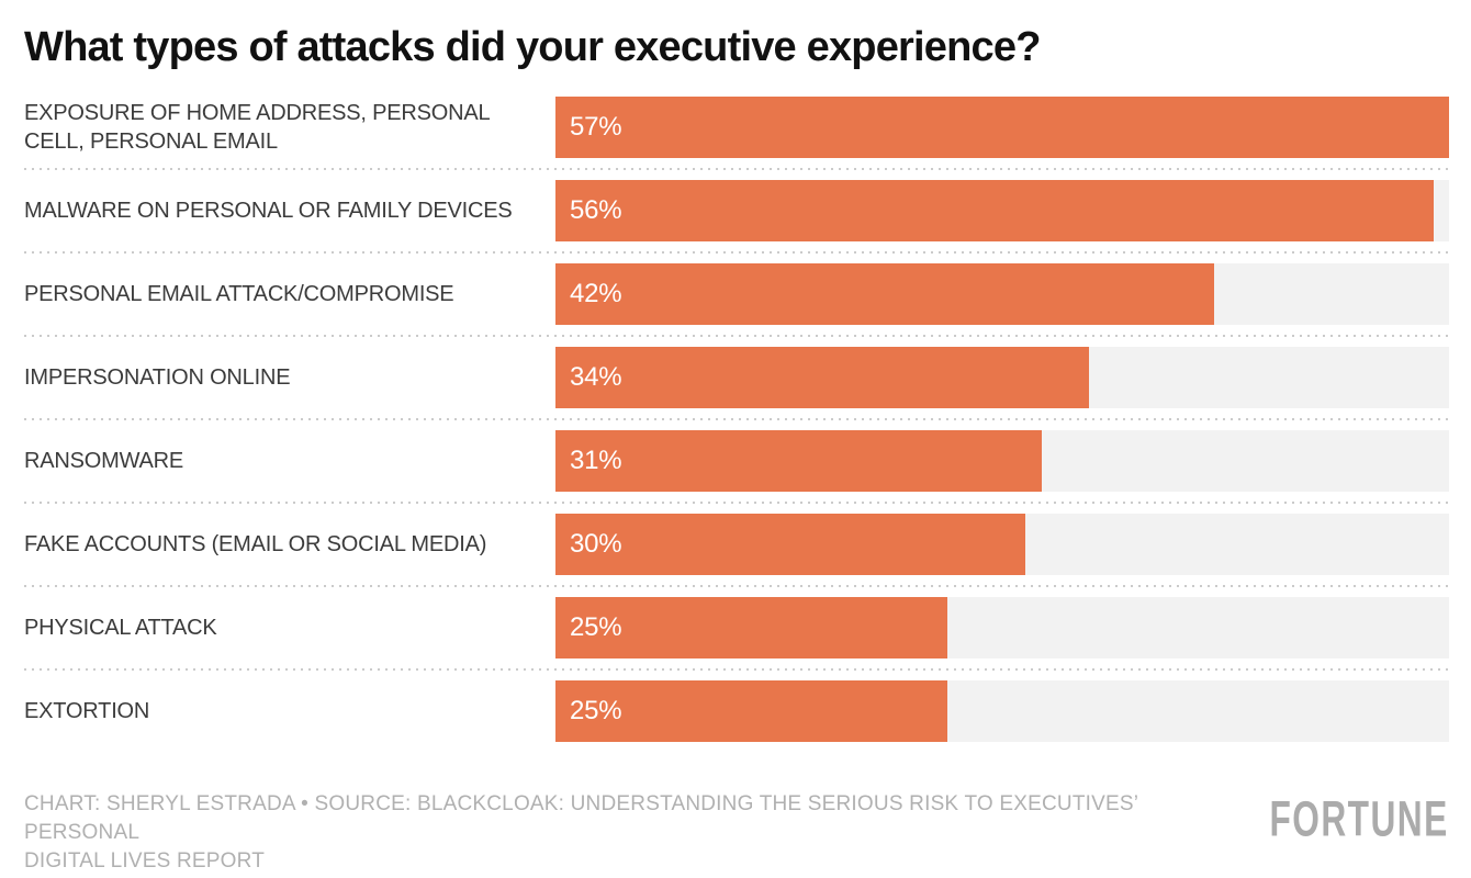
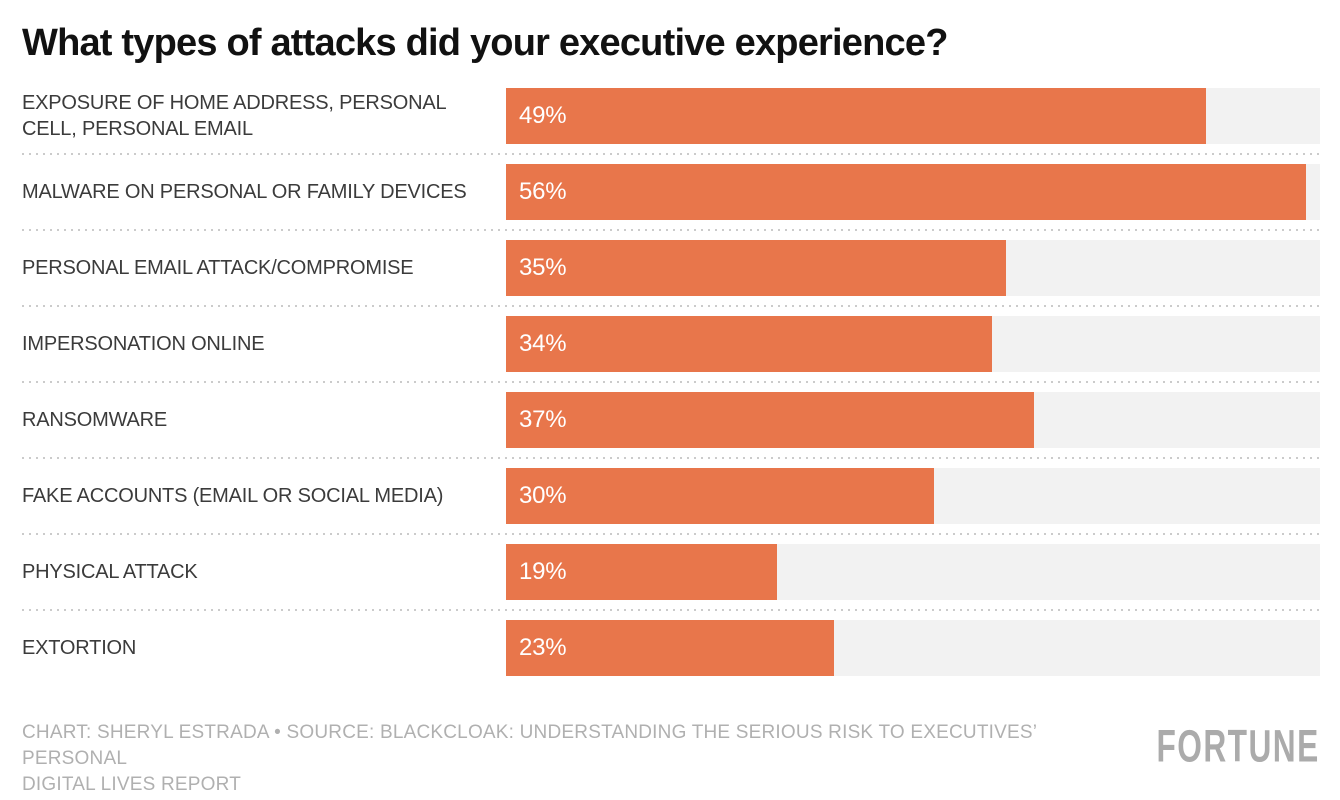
EXPOSURE OF HOME ADDRESS, PERSONAL CELL, PERSONAL EMAIL: 57% -> 49%
PERSONAL EMAIL ATTACK/COMPROMISE: 42% -> 35%
RANSOMWARE: 31% -> 37%
PHYSICAL ATTACK: 25% -> 19%
EXTORTION: 25% -> 23%
